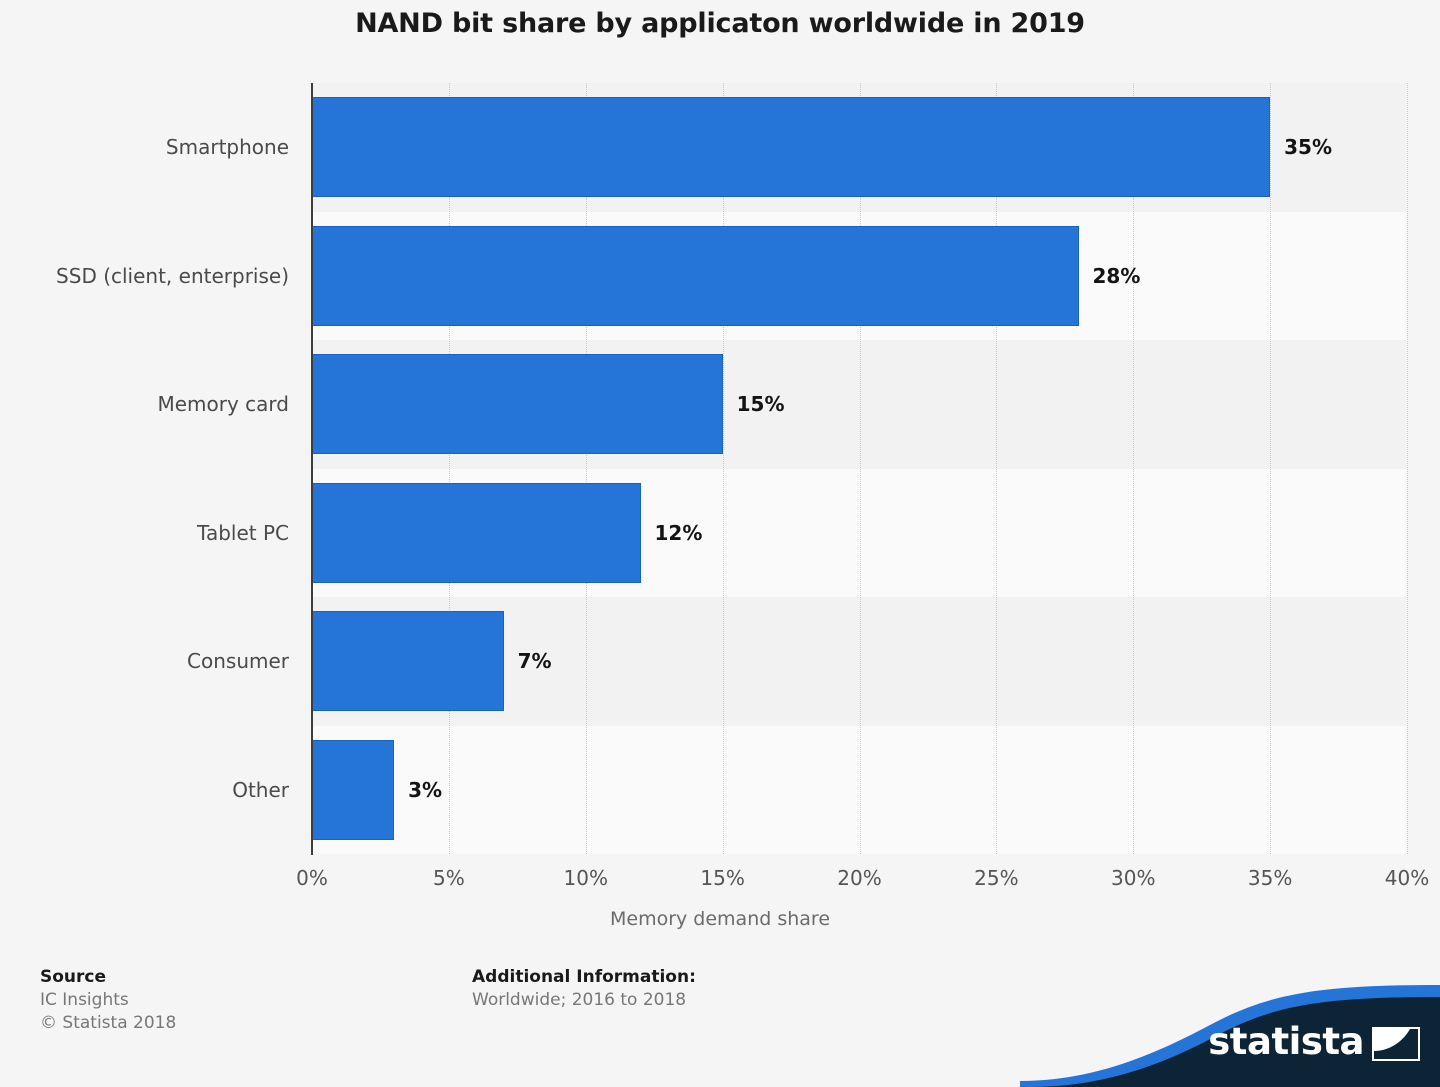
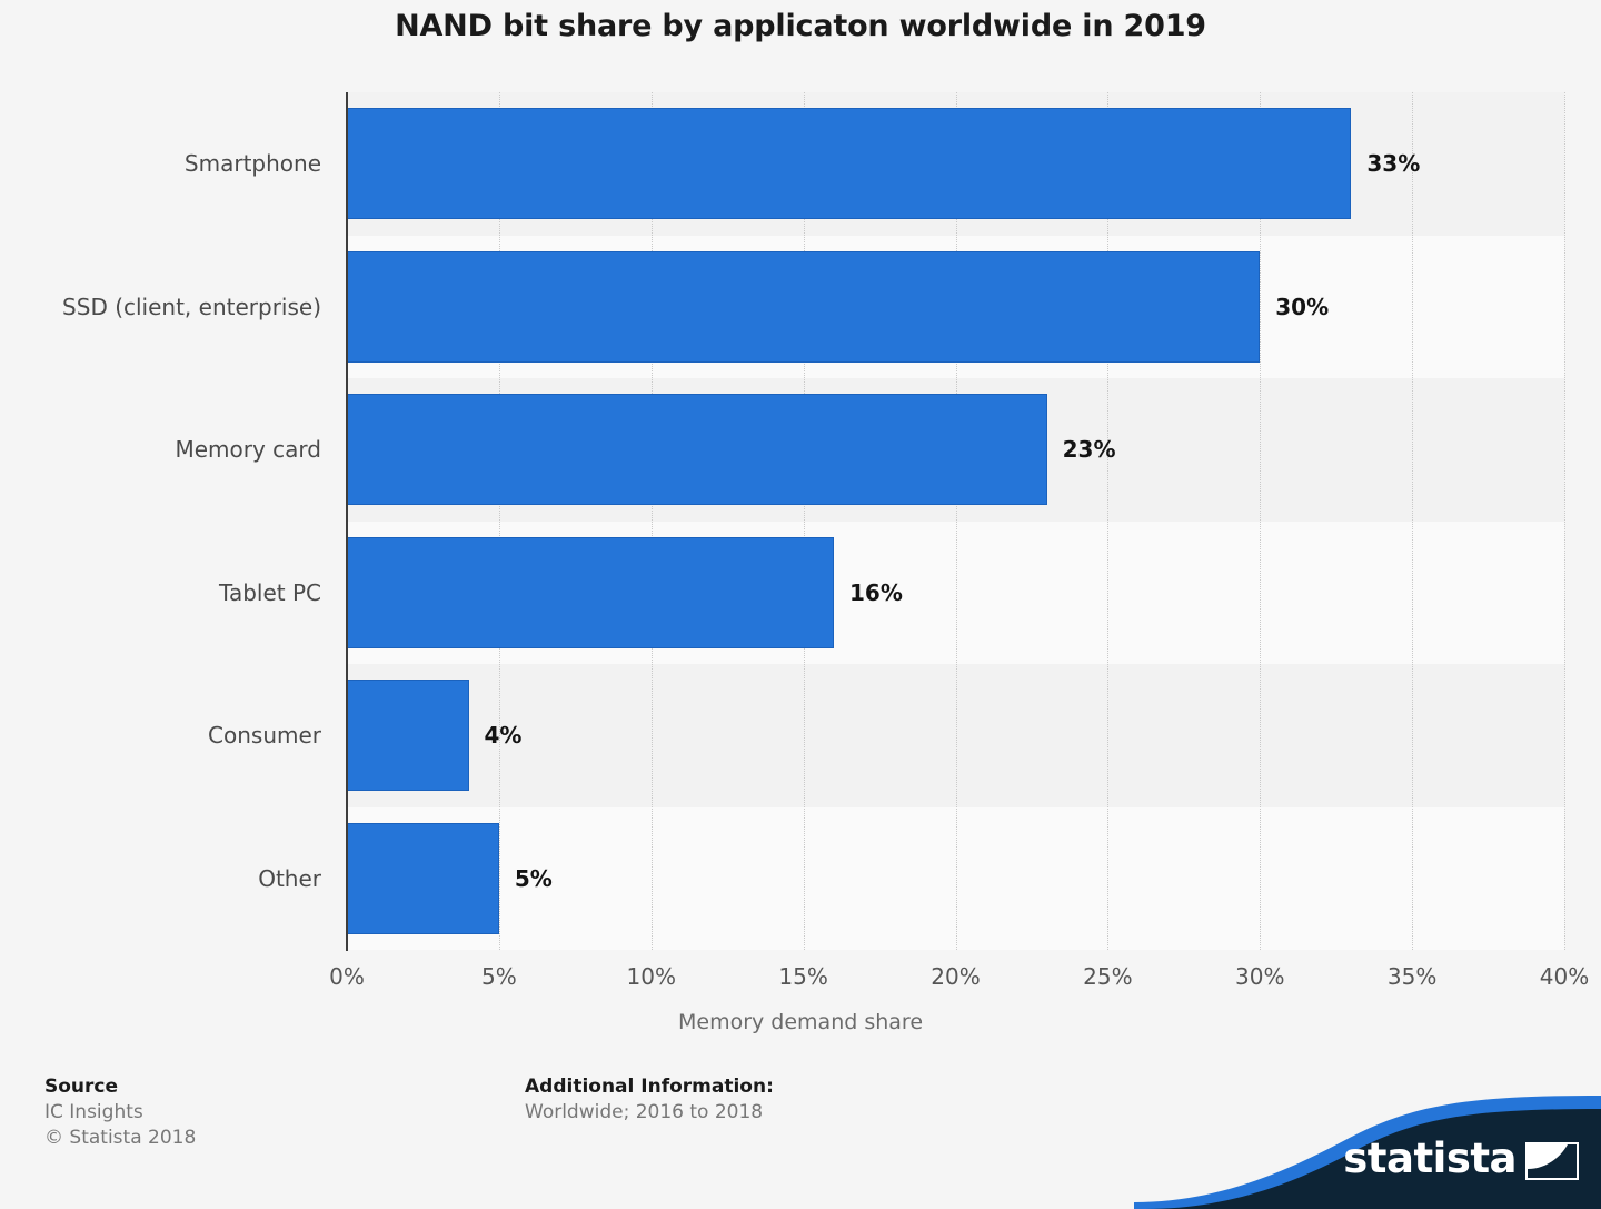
Smartphone: 35% -> 33%
SSD (client, enterprise): 28% -> 30%
Memory card: 15% -> 23%
Tablet PC: 12% -> 16%
Consumer: 7% -> 4%
Other: 3% -> 5%
